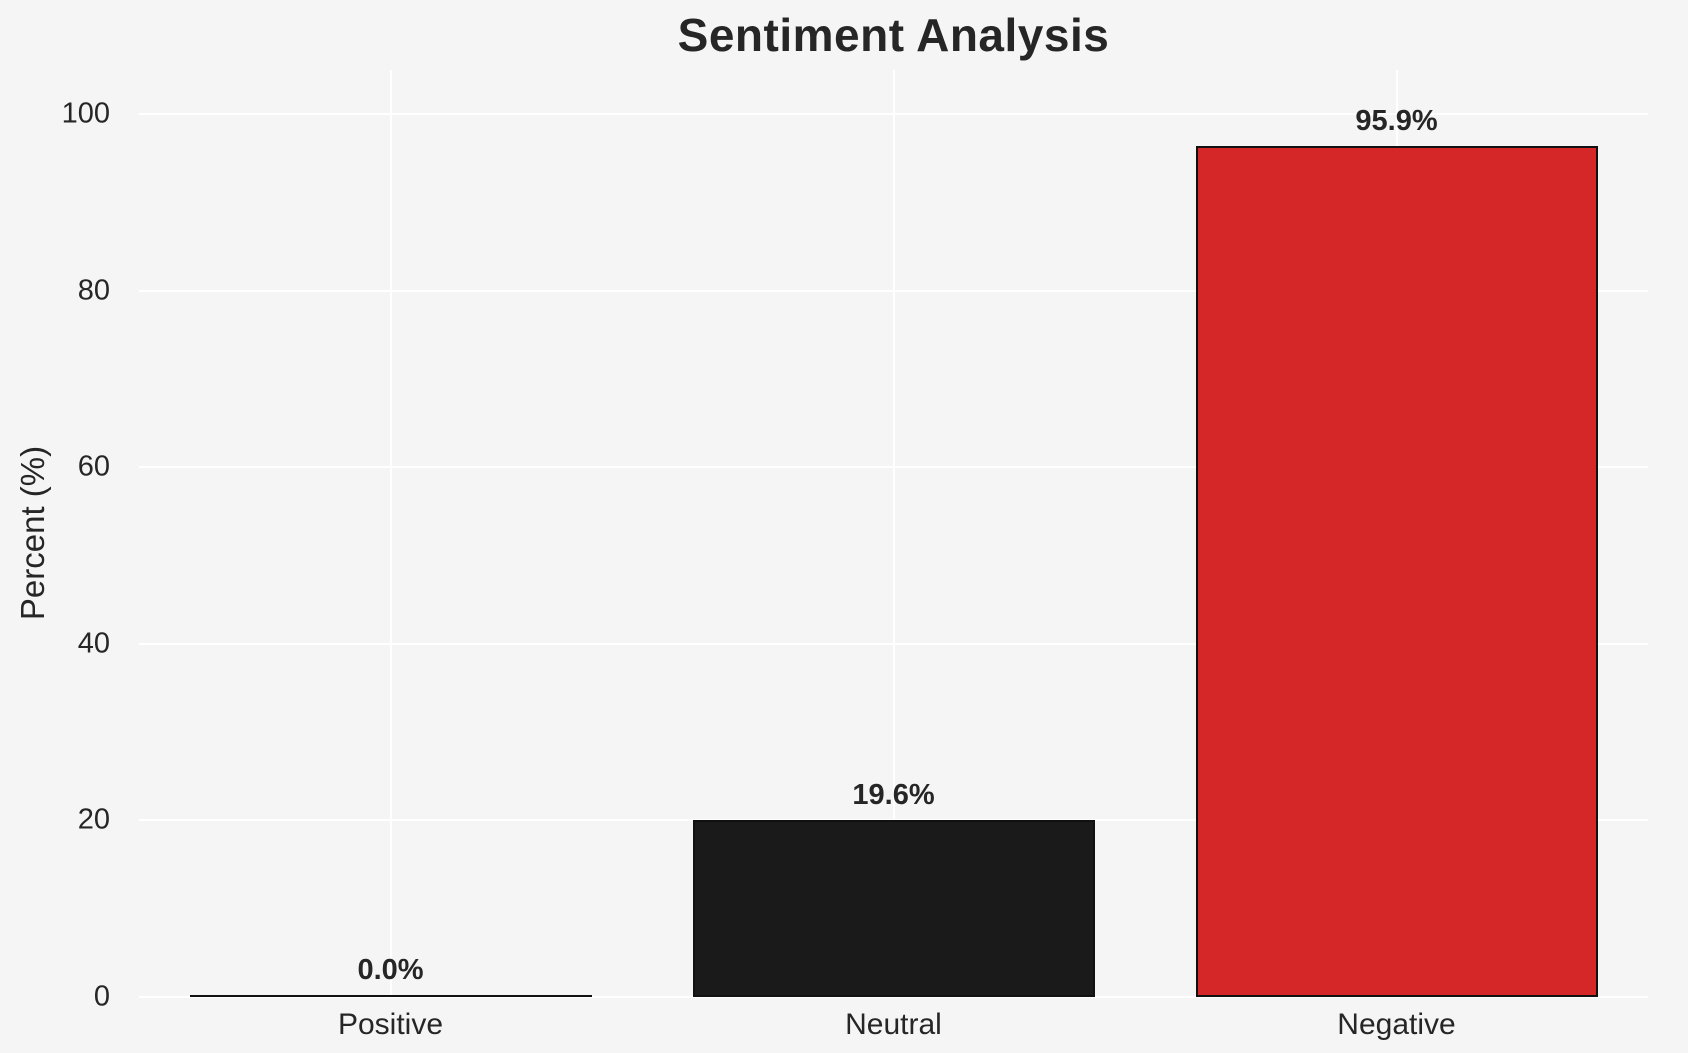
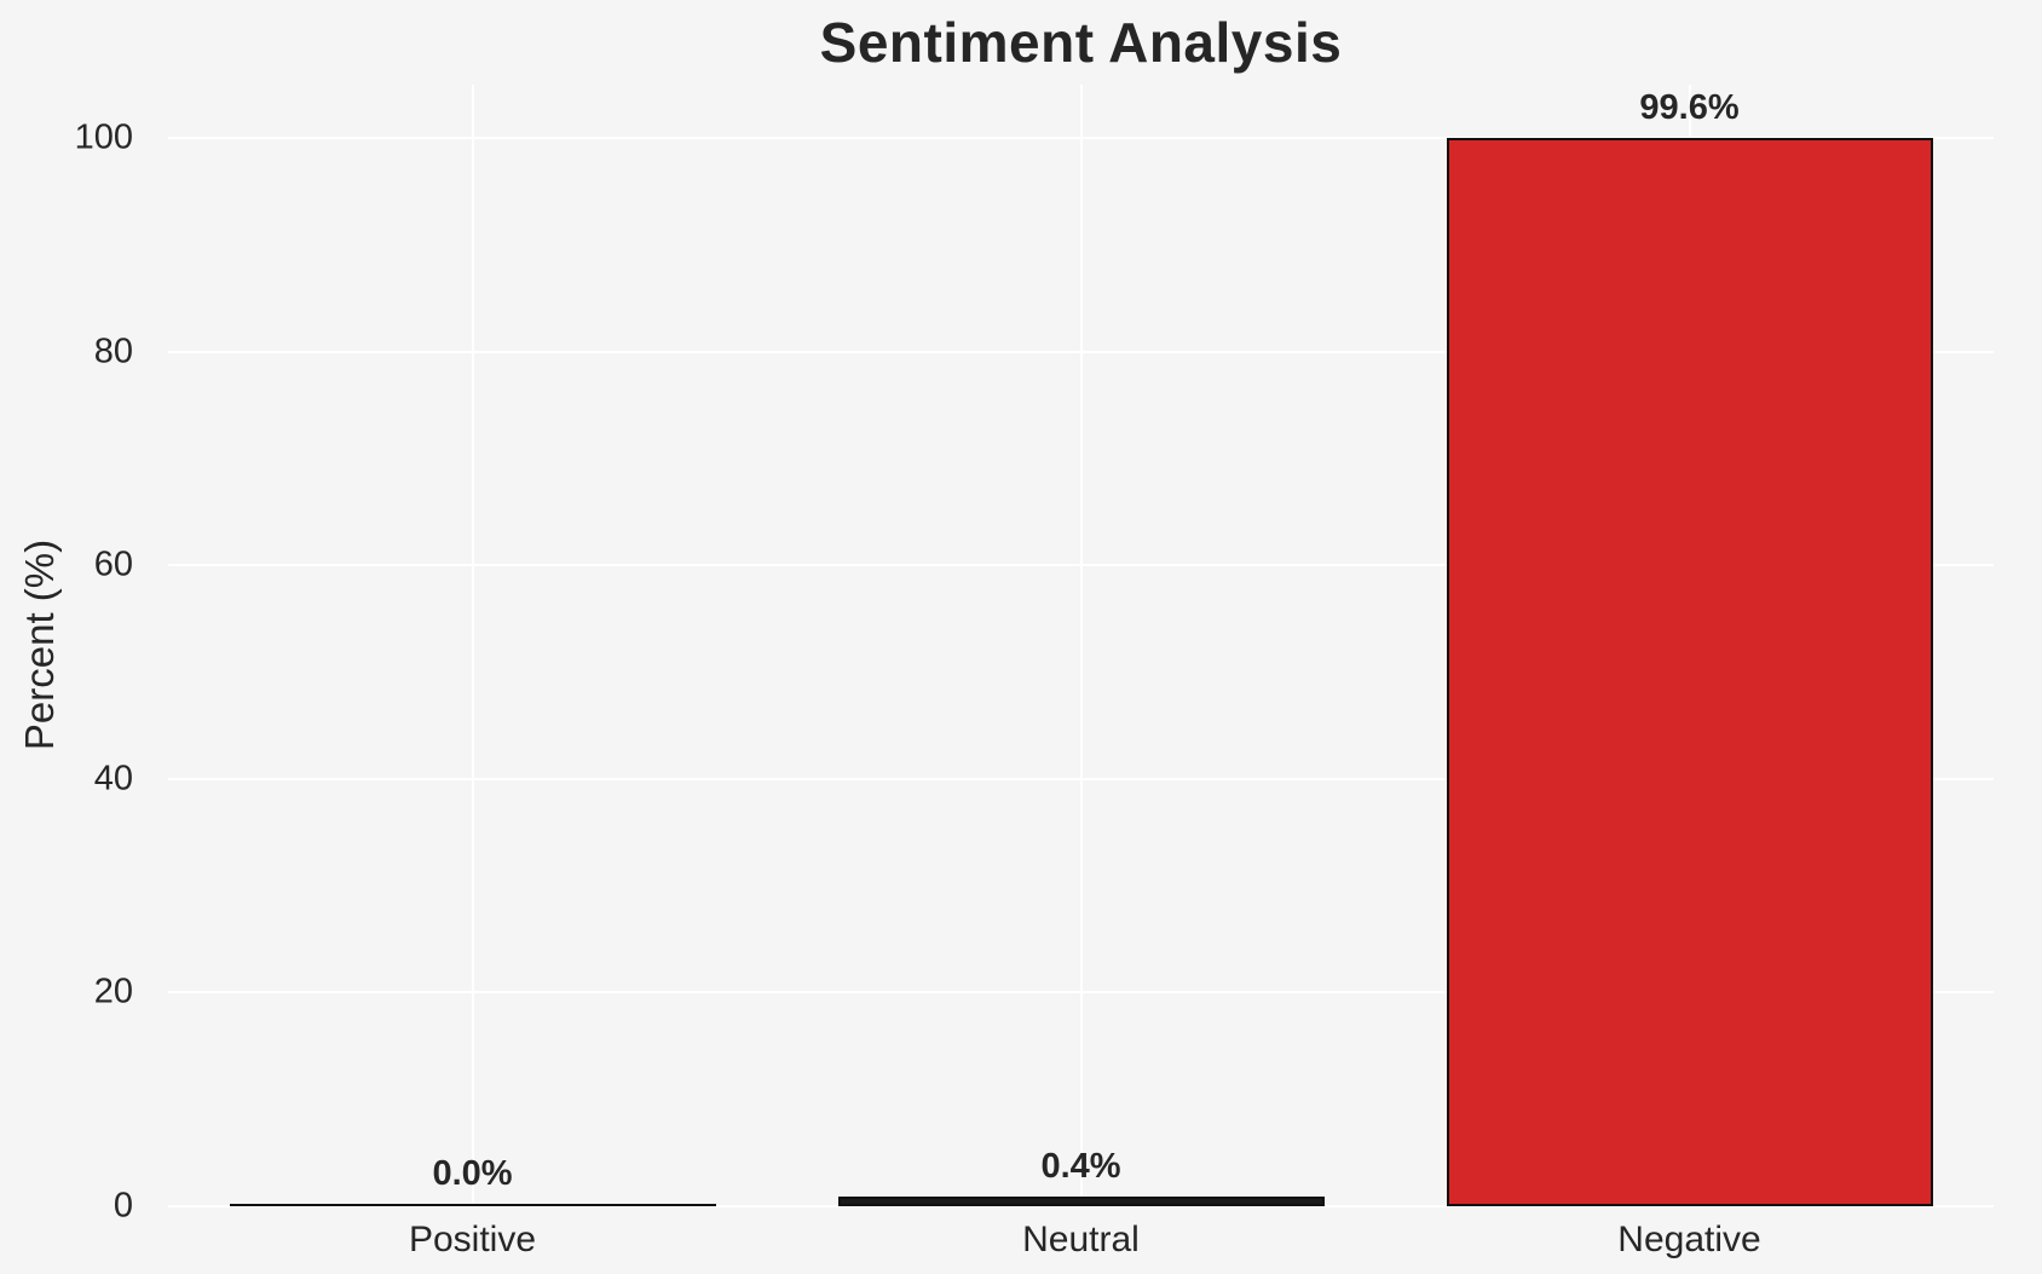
Neutral: 19.6% -> 0.4%
Negative: 95.9% -> 99.6%
